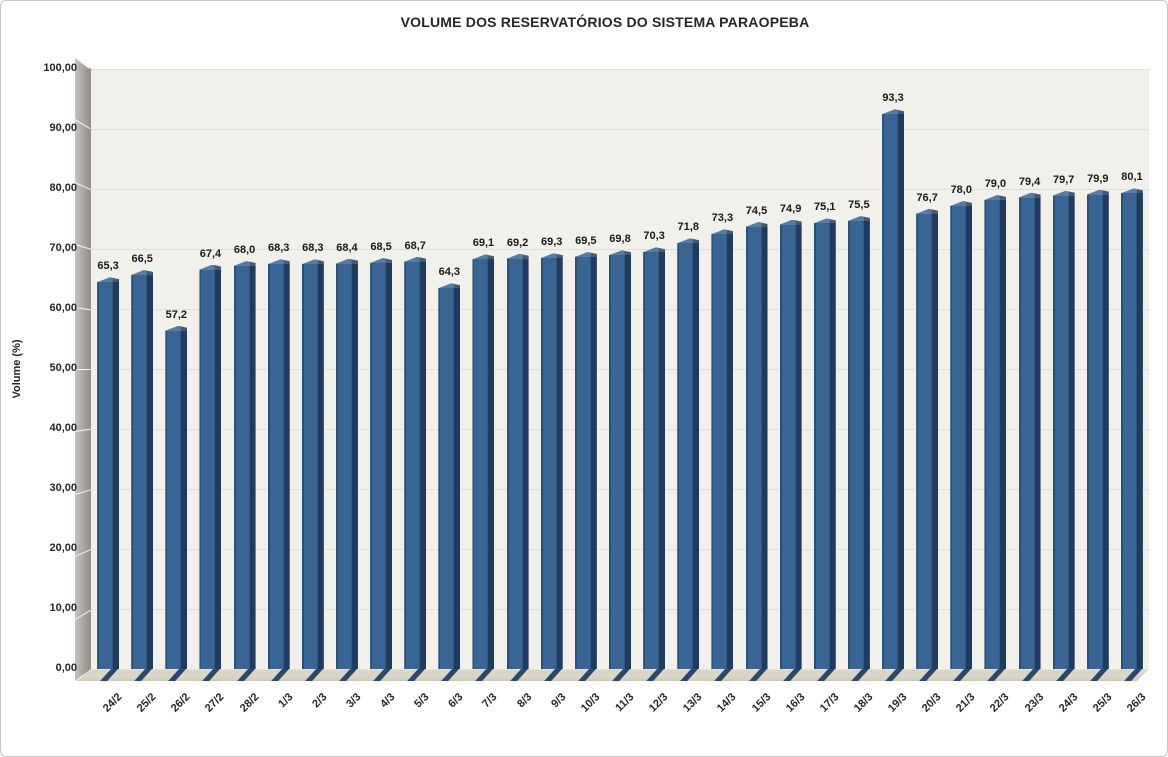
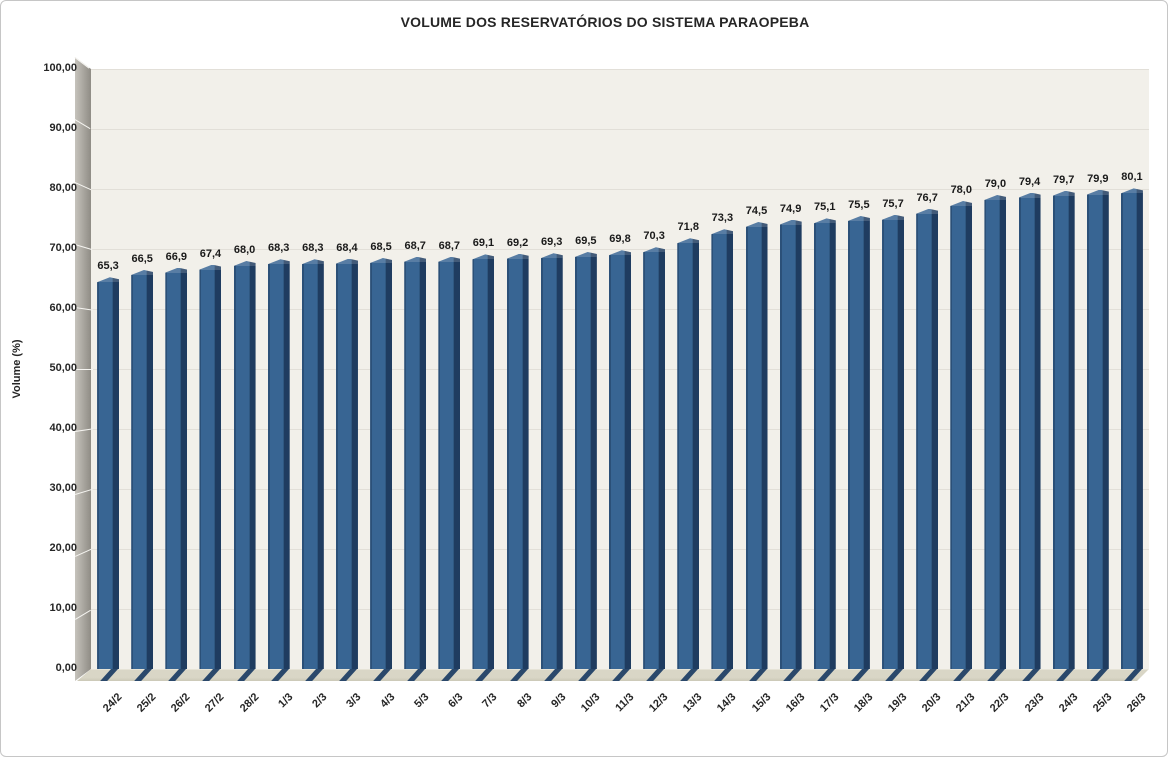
26/2: 57,2 -> 66,9
6/3: 64,3 -> 68,7
19/3: 93,3 -> 75,7
